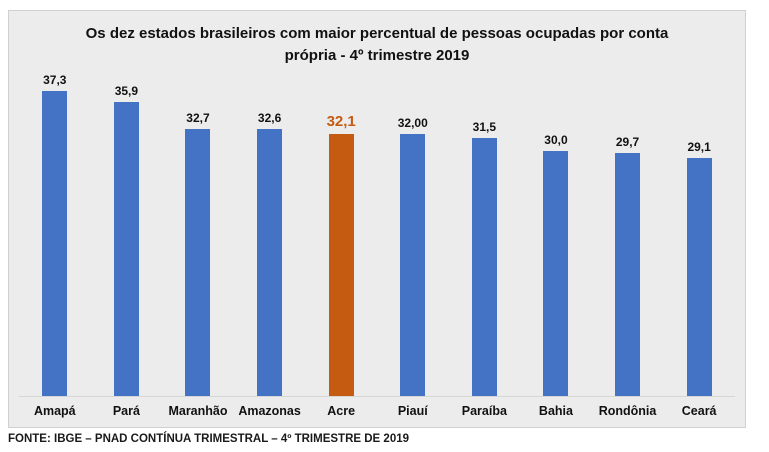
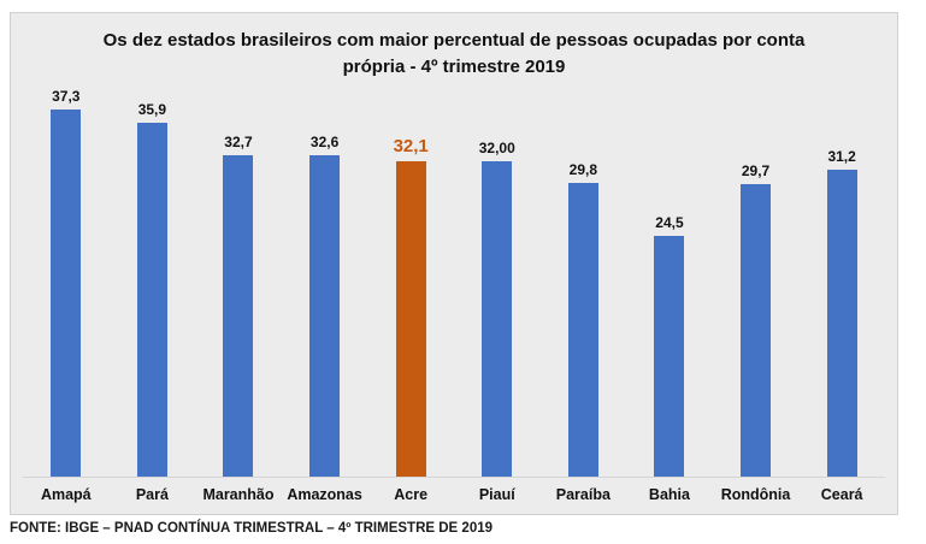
Paraíba: 31,5 -> 29,8
Bahia: 30,0 -> 24,5
Ceará: 29,1 -> 31,2
